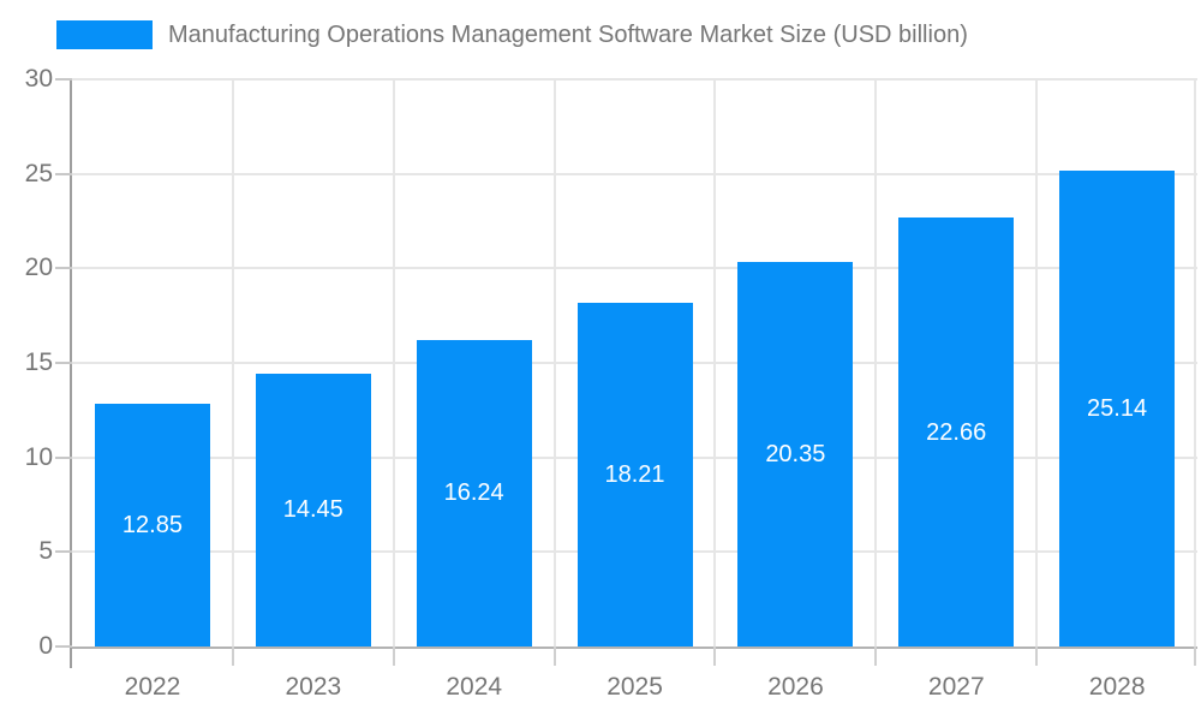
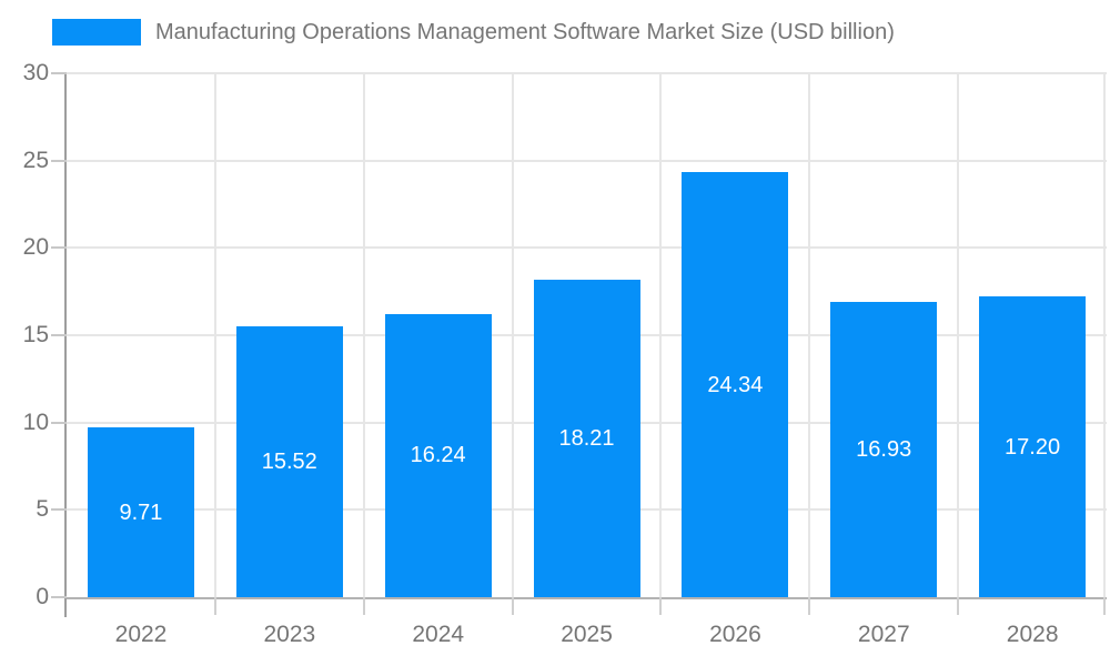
2022: 12.85 -> 9.71
2023: 14.45 -> 15.52
2026: 20.35 -> 24.34
2027: 22.66 -> 16.93
2028: 25.14 -> 17.20
